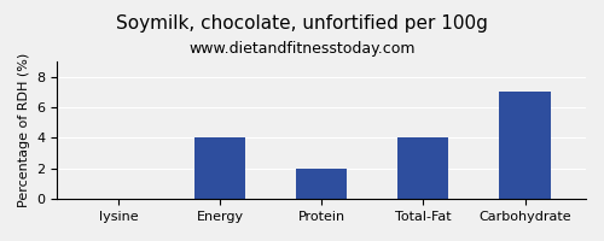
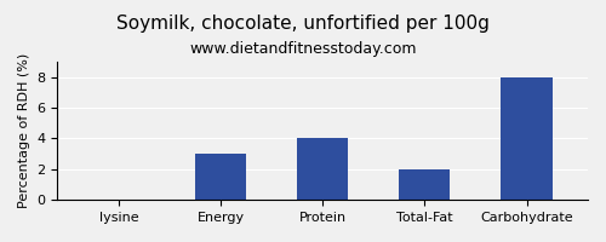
Energy: 4 -> 3
Protein: 2 -> 4
Total-Fat: 4 -> 2
Carbohydrate: 7 -> 8
